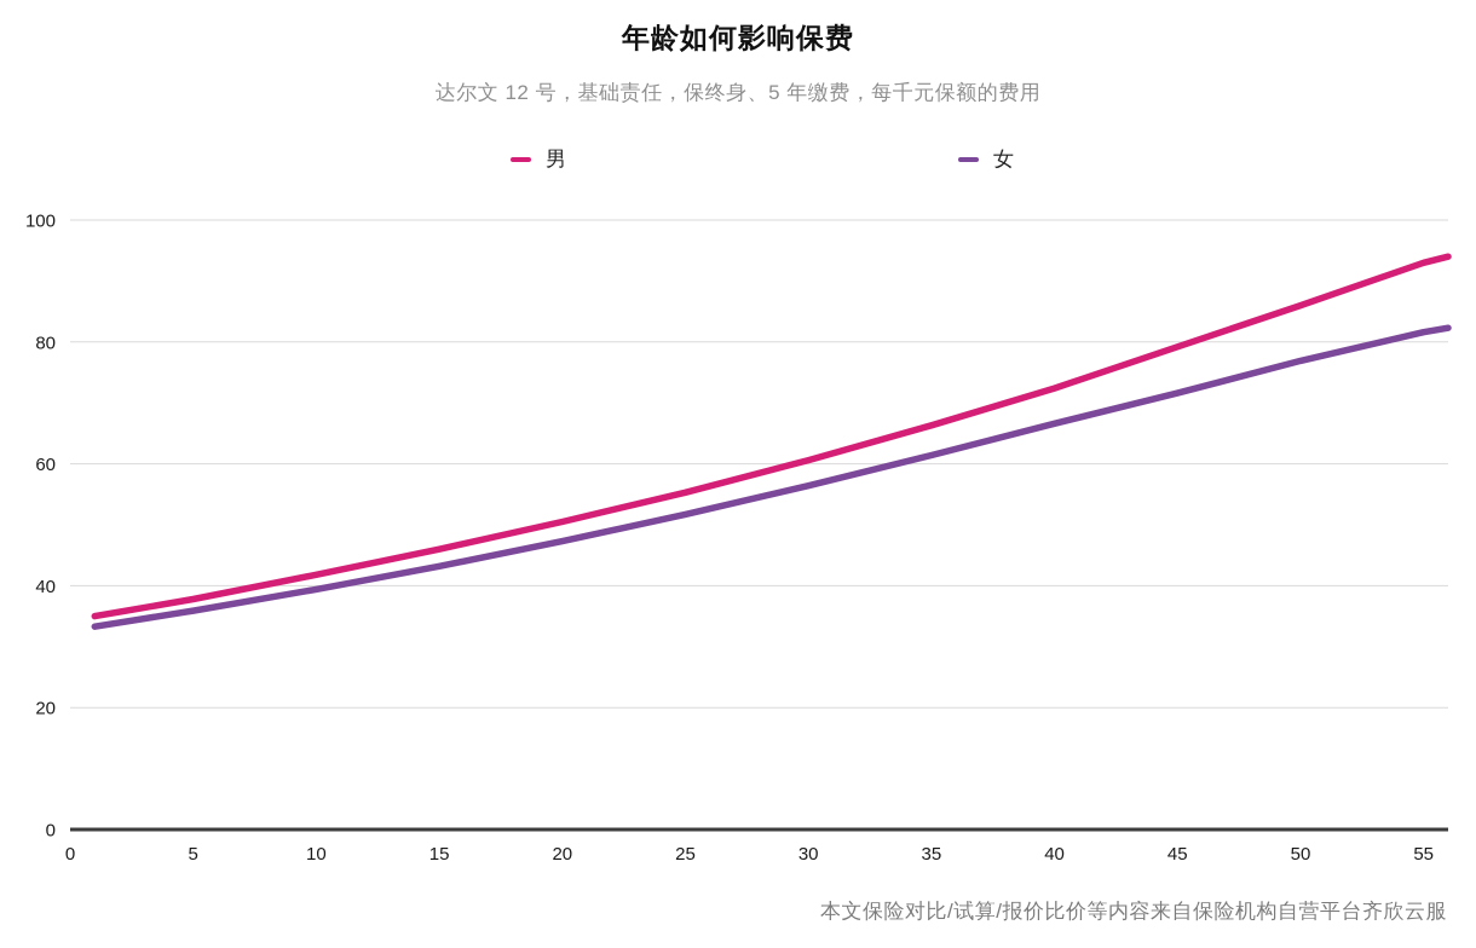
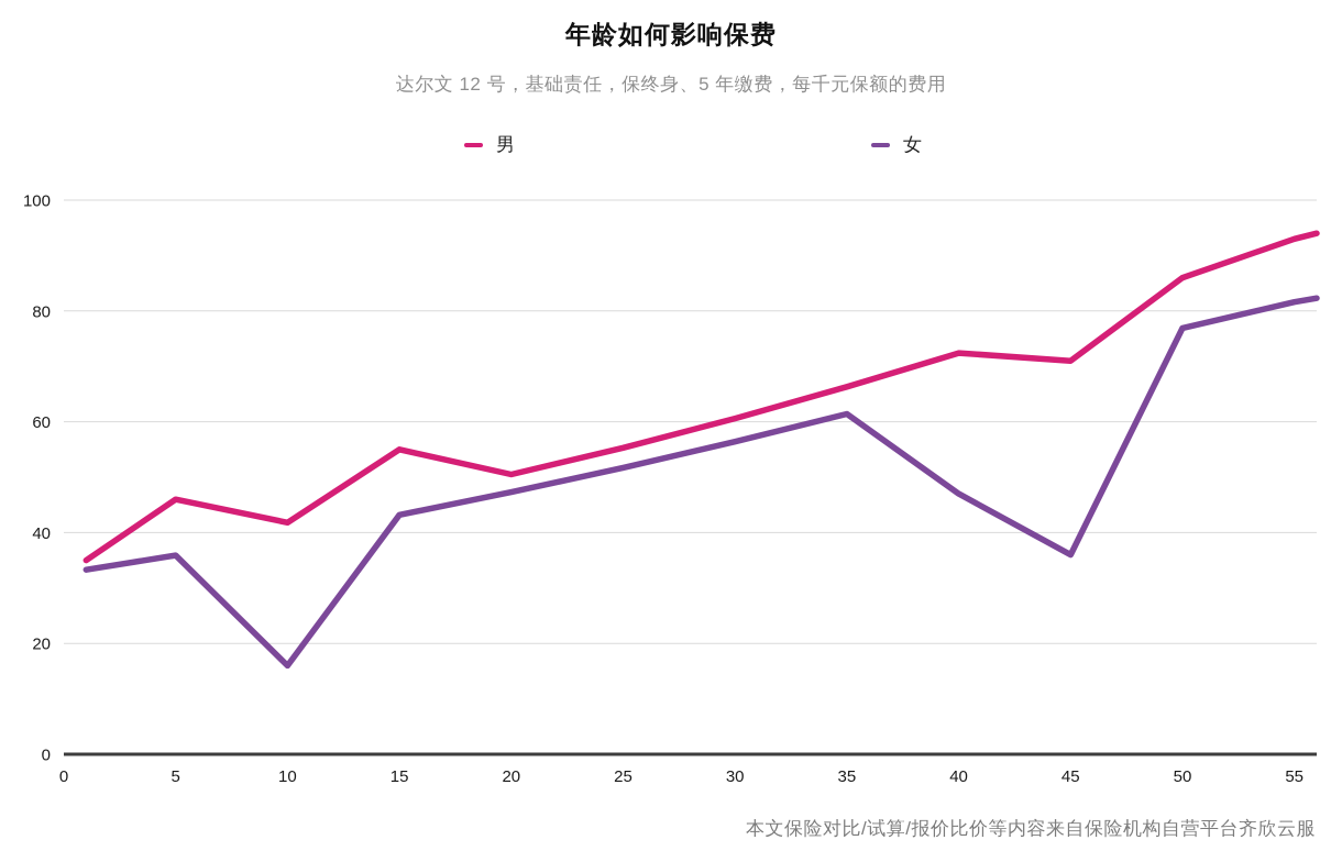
男/5: 38 -> 46
女/10: 39 -> 16
男/15: 46 -> 55
女/40: 67 -> 47
男/45: 79 -> 71
女/45: 72 -> 36
